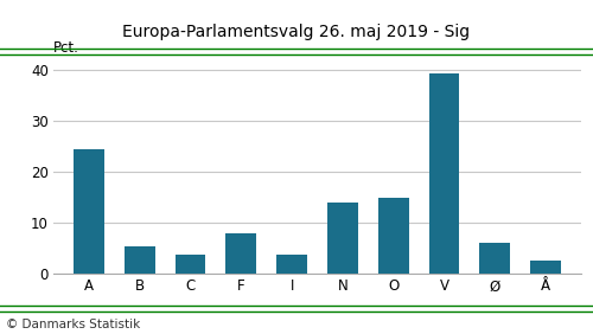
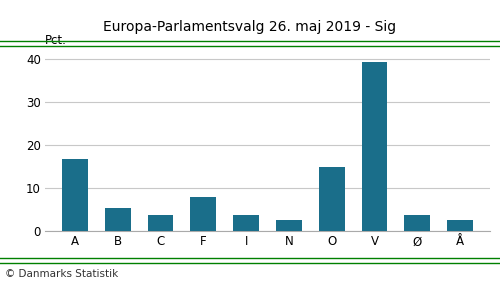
A: 24.5 -> 16.7
N: 14.0 -> 2.7
Ø: 6.0 -> 3.7
